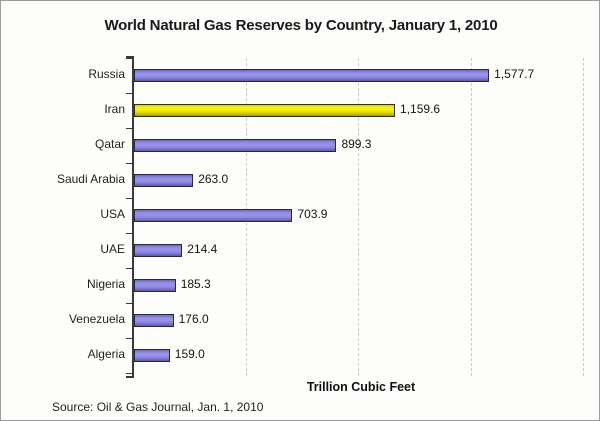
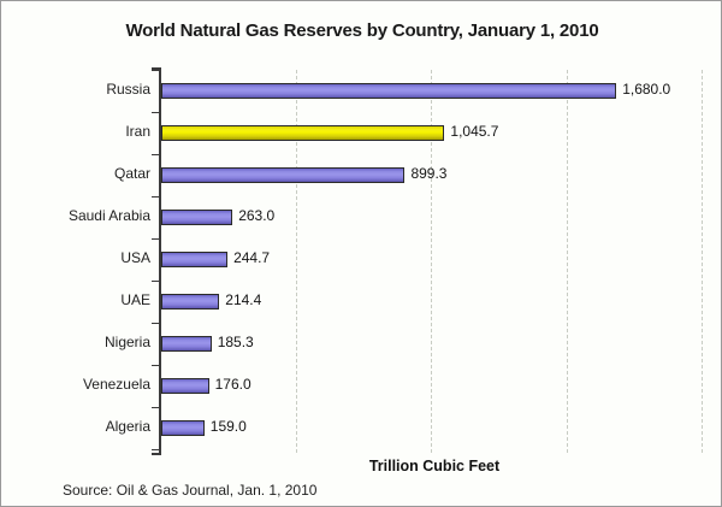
Russia: 1,577.7 -> 1,680.0
Iran: 1,159.6 -> 1,045.7
USA: 703.9 -> 244.7
